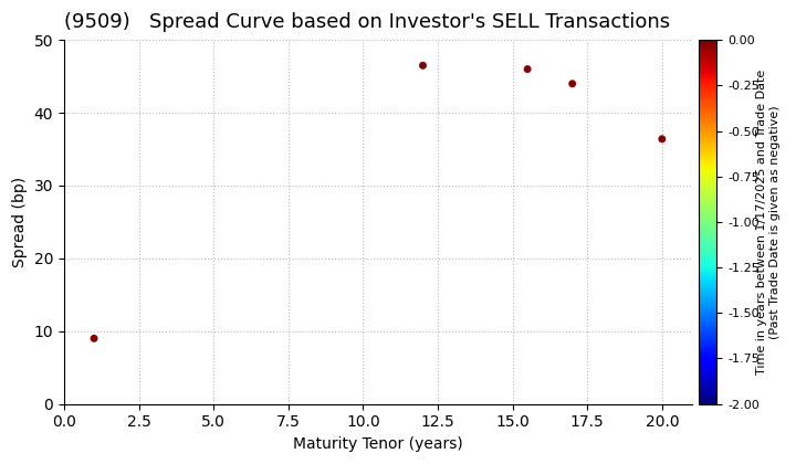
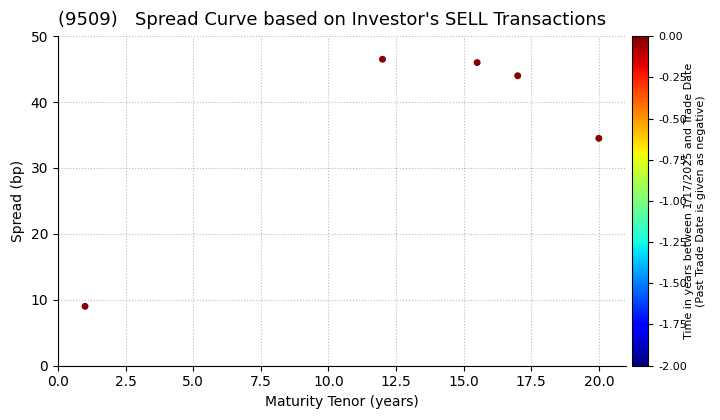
20.0: 36.4 -> 34.5
